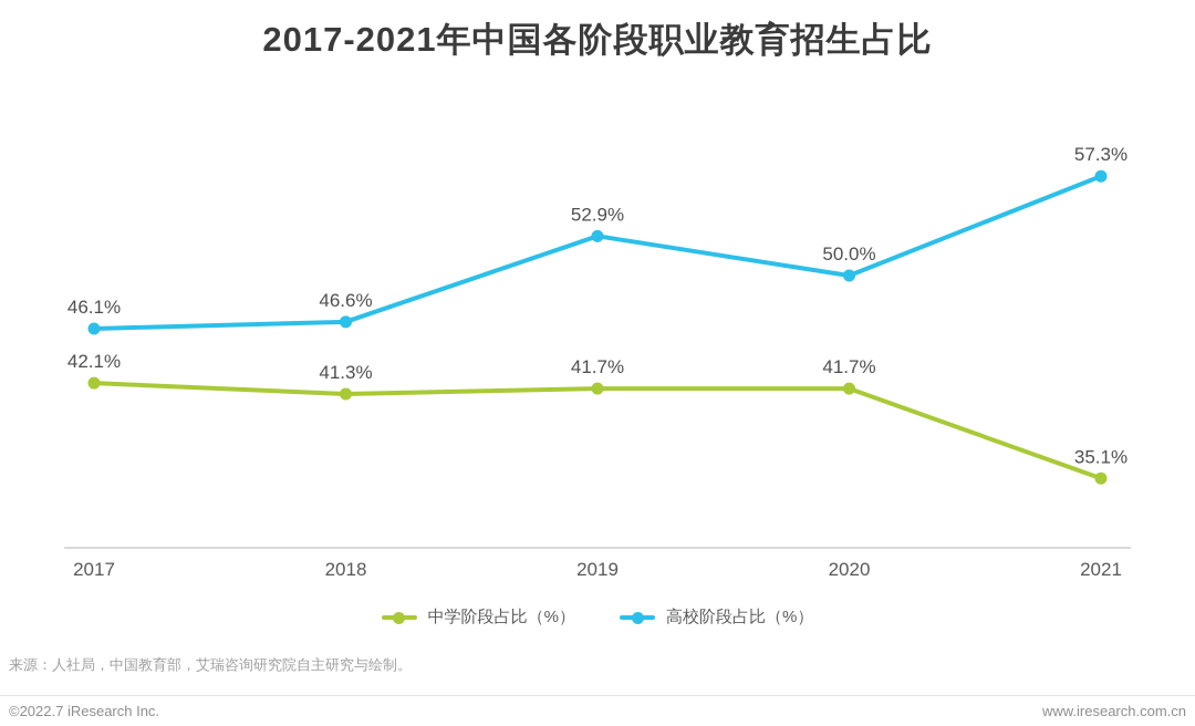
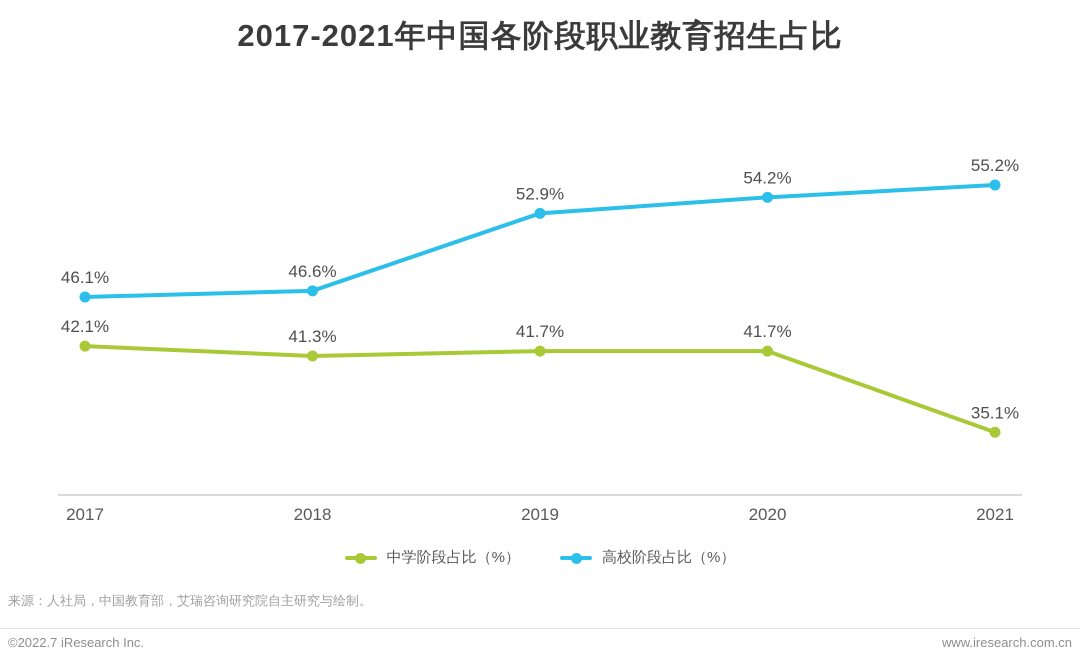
高校阶段占比（%）/2020: 50.0% -> 54.2%
高校阶段占比（%）/2021: 57.3% -> 55.2%
